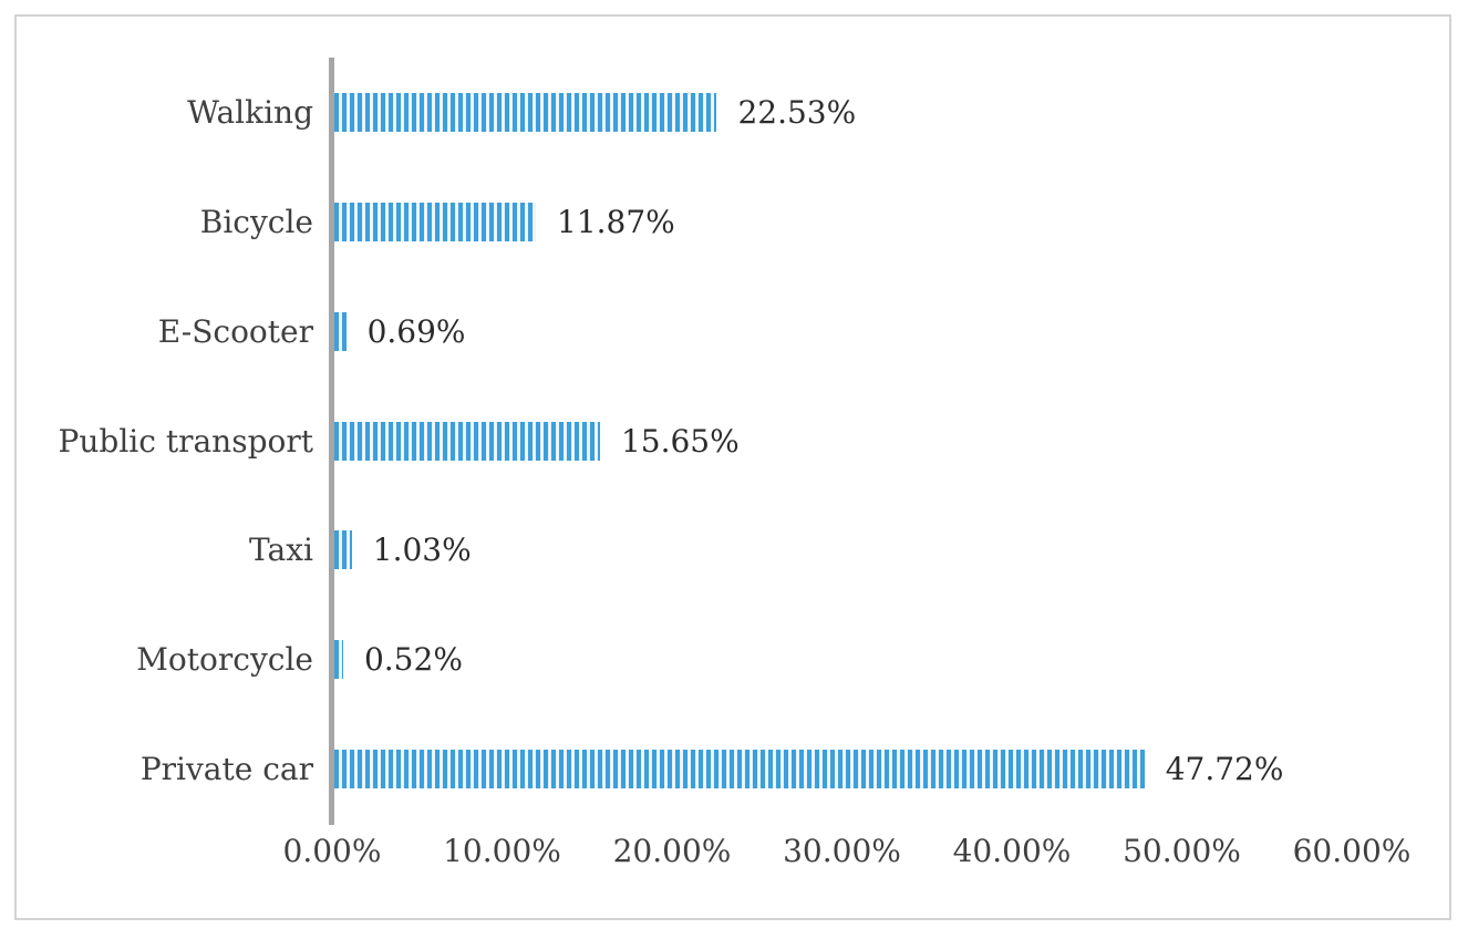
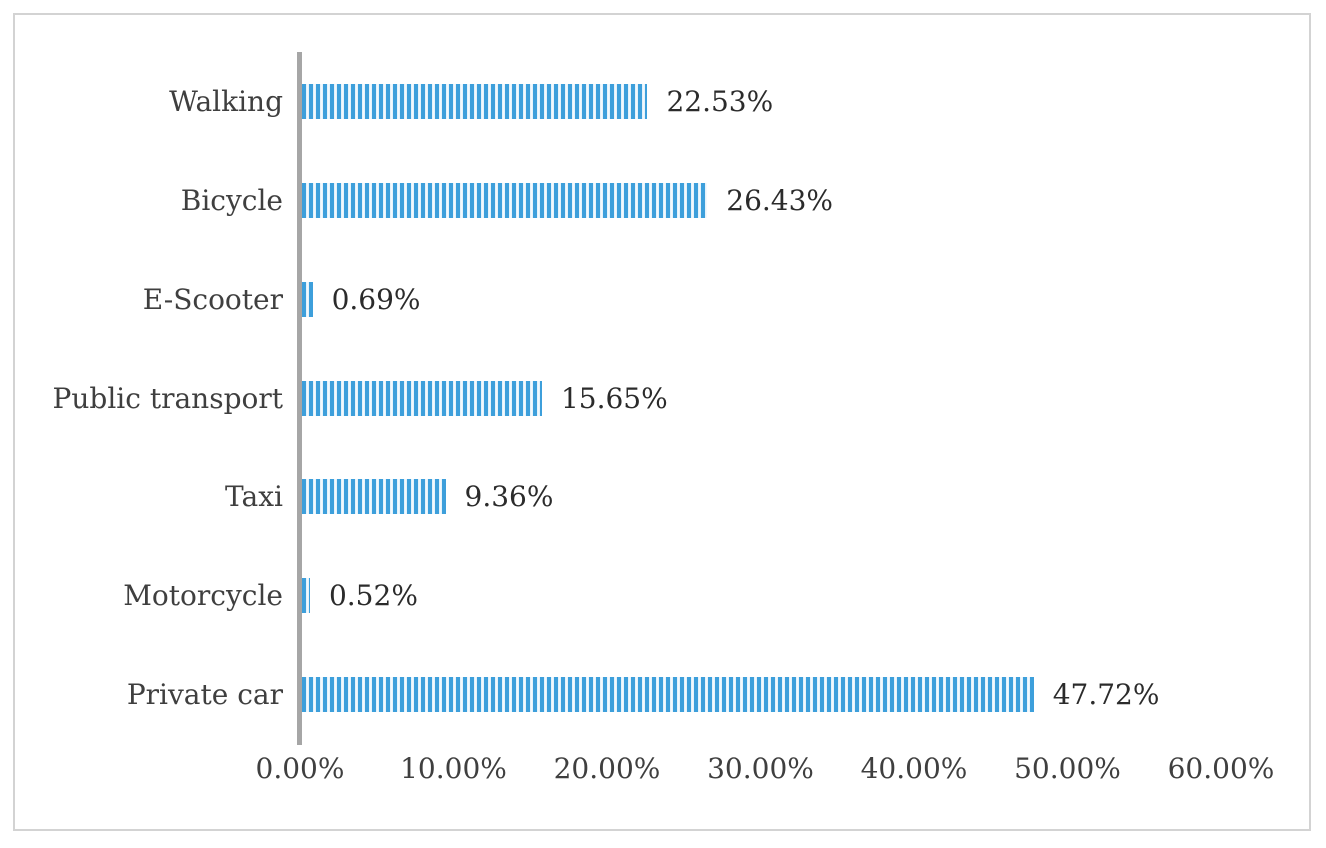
Bicycle: 11.87% -> 26.43%
Taxi: 1.03% -> 9.36%
